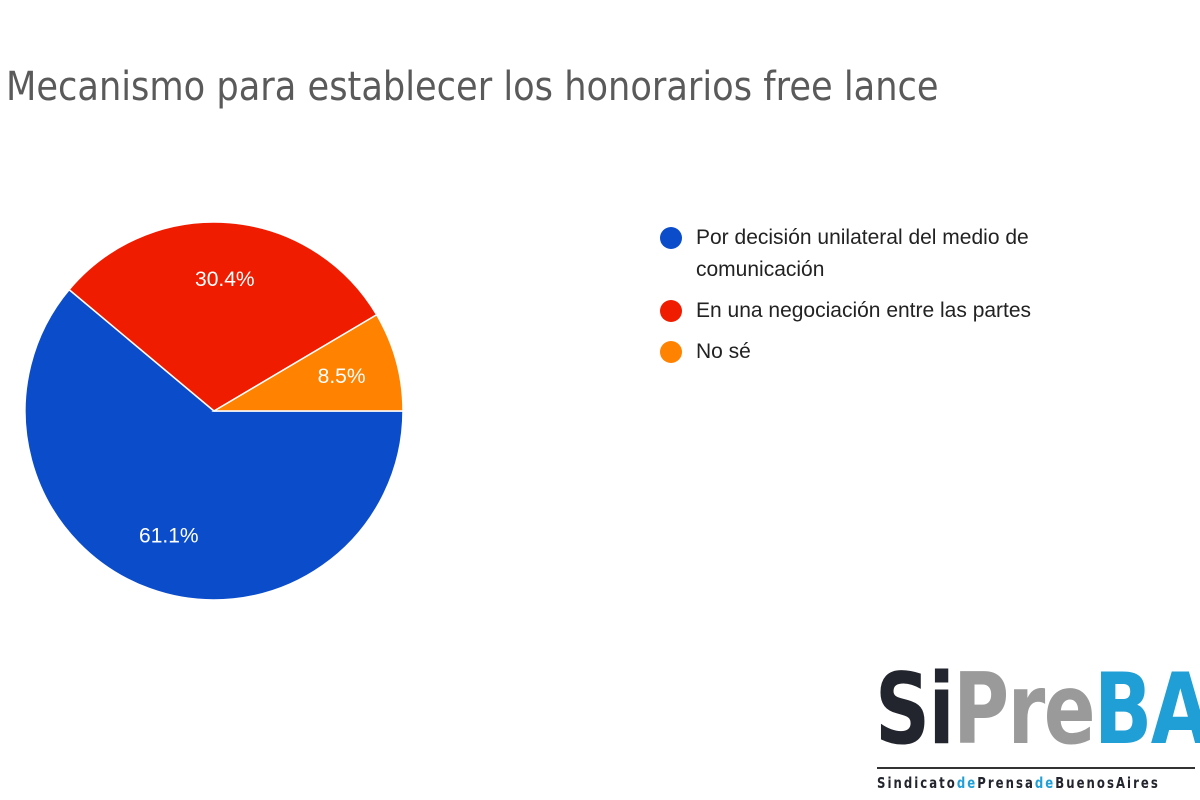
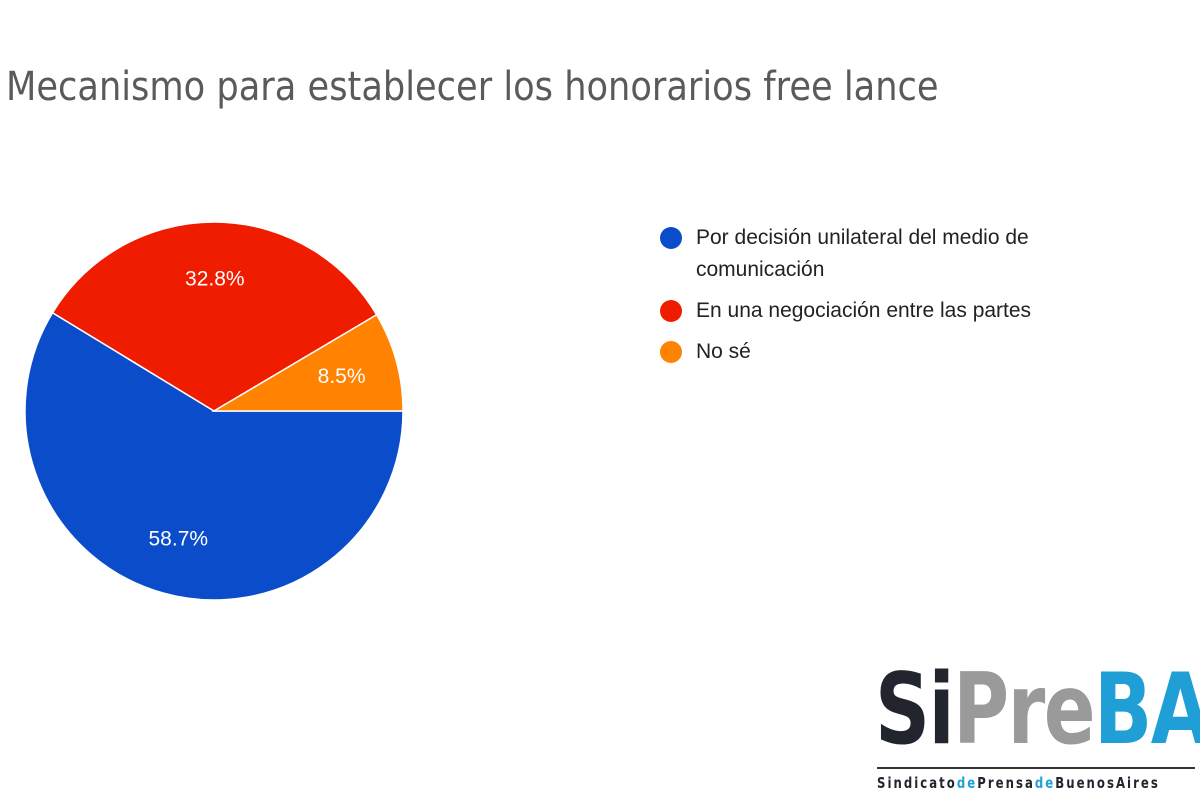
Por decisión unilateral del medio de comunicación: 61.1% -> 58.7%
En una negociación entre las partes: 30.4% -> 32.8%
